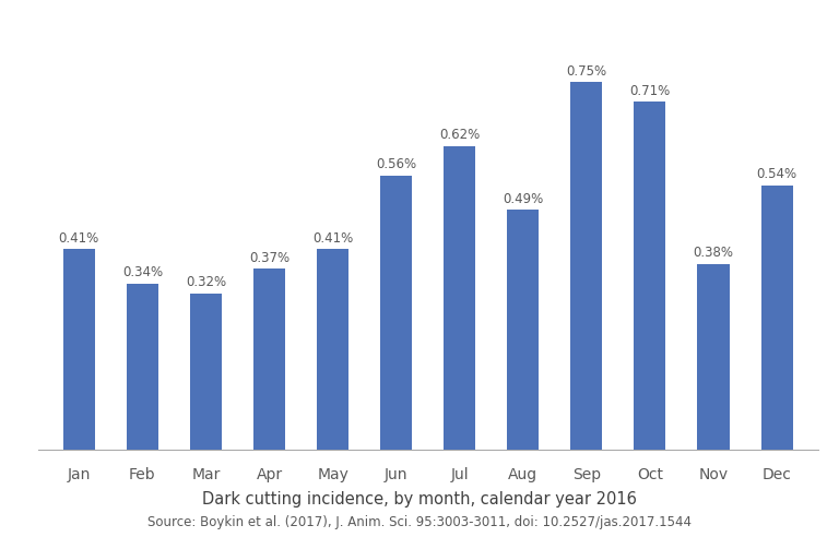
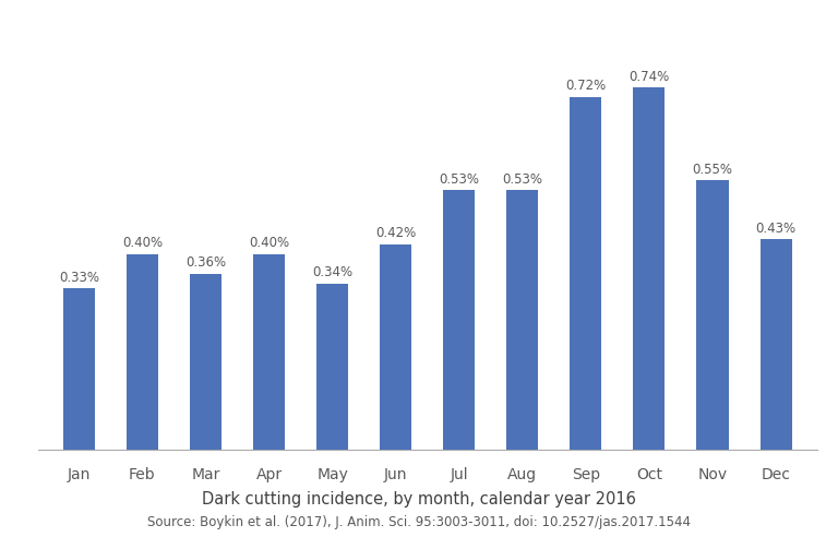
Jan: 0.41% -> 0.33%
Feb: 0.34% -> 0.40%
Mar: 0.32% -> 0.36%
Apr: 0.37% -> 0.40%
May: 0.41% -> 0.34%
Jun: 0.56% -> 0.42%
Jul: 0.62% -> 0.53%
Aug: 0.49% -> 0.53%
Sep: 0.75% -> 0.72%
Oct: 0.71% -> 0.74%
Nov: 0.38% -> 0.55%
Dec: 0.54% -> 0.43%
